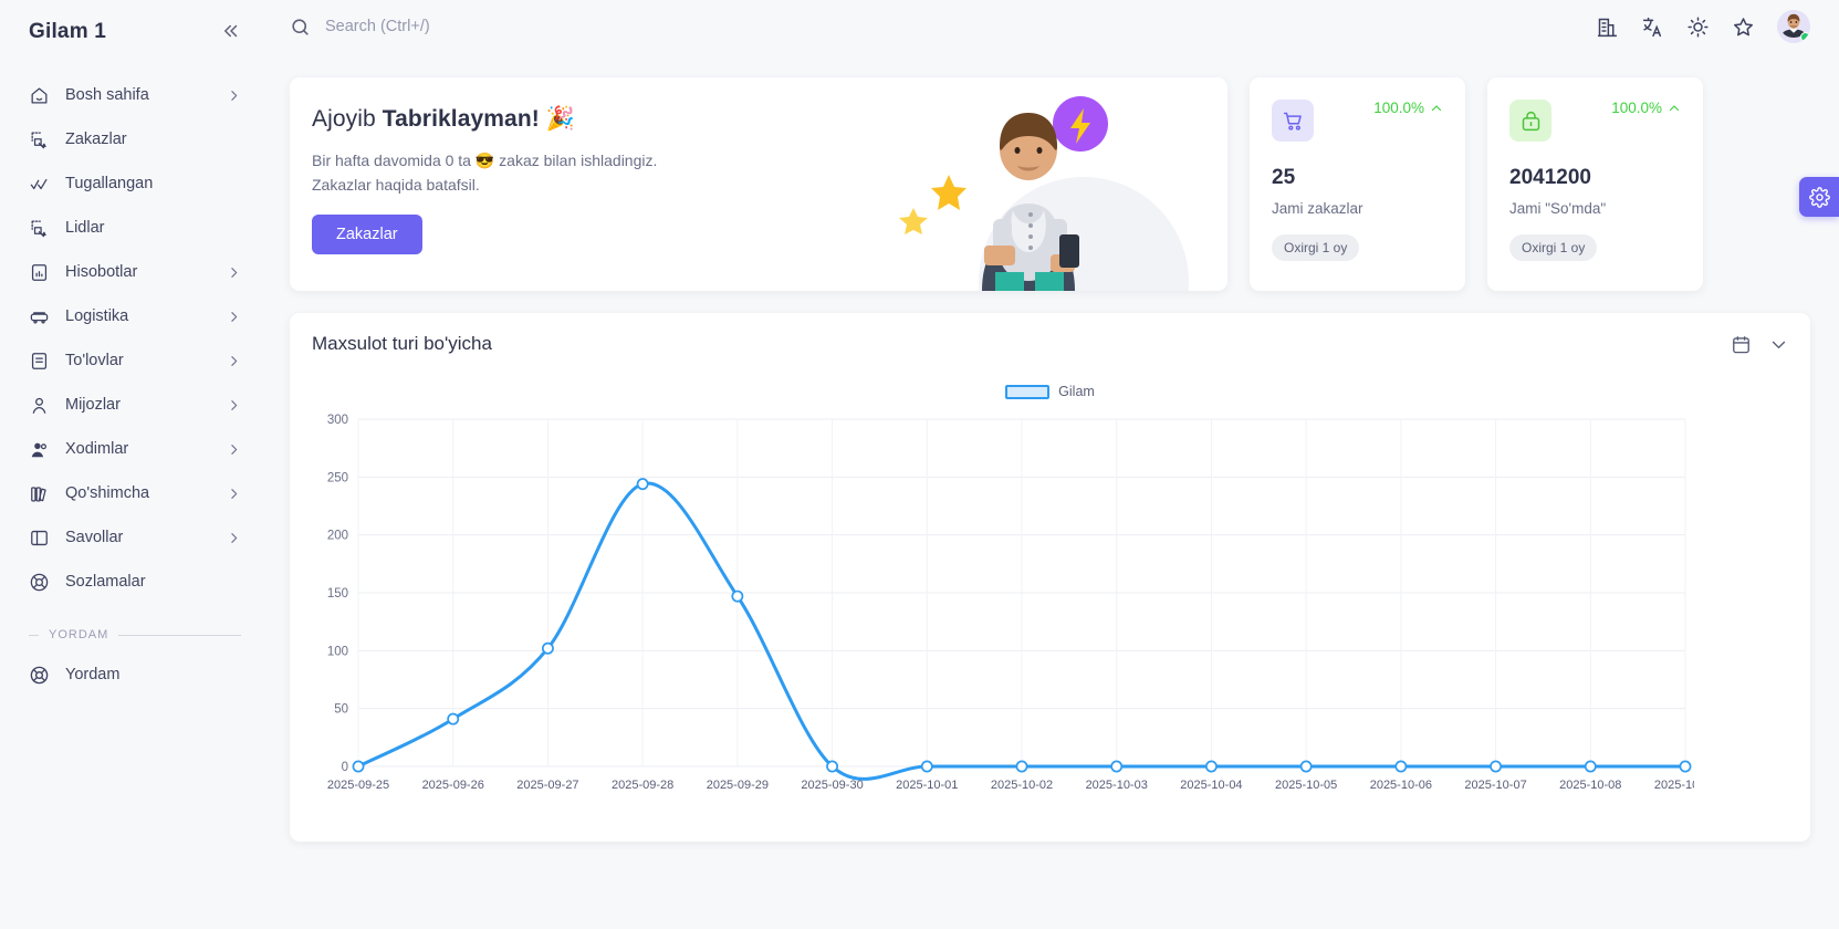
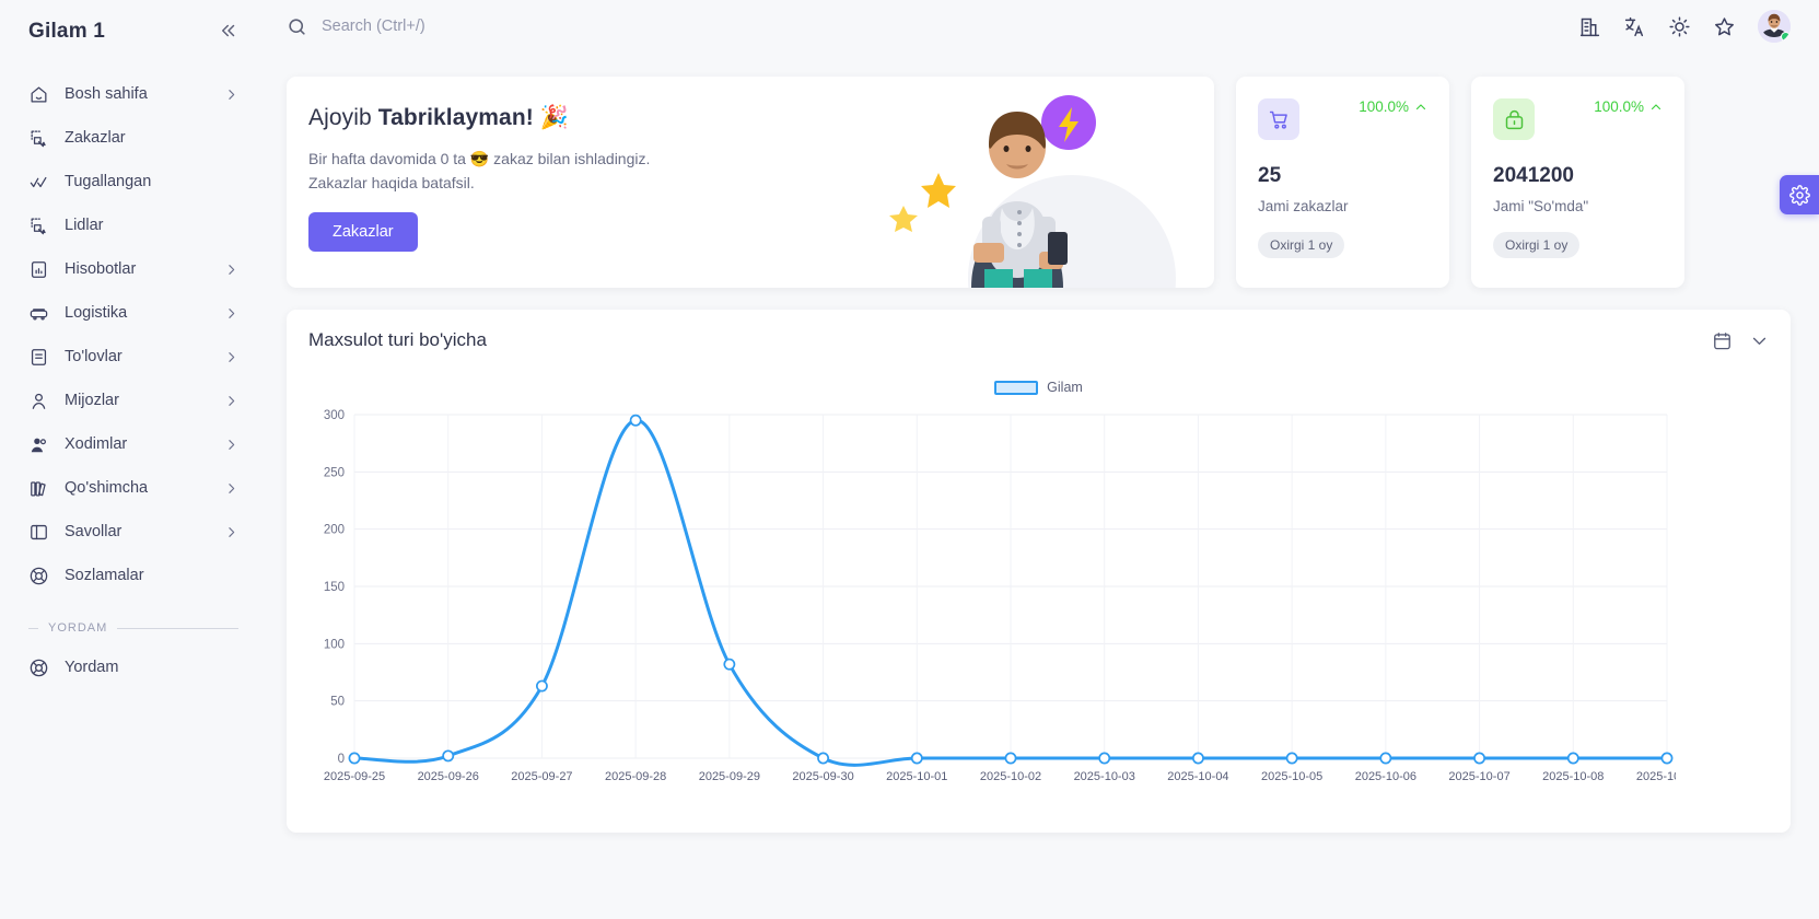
2025-09-26: 41 -> 2
2025-09-27: 102 -> 63
2025-09-28: 244 -> 295
2025-09-29: 147 -> 82
